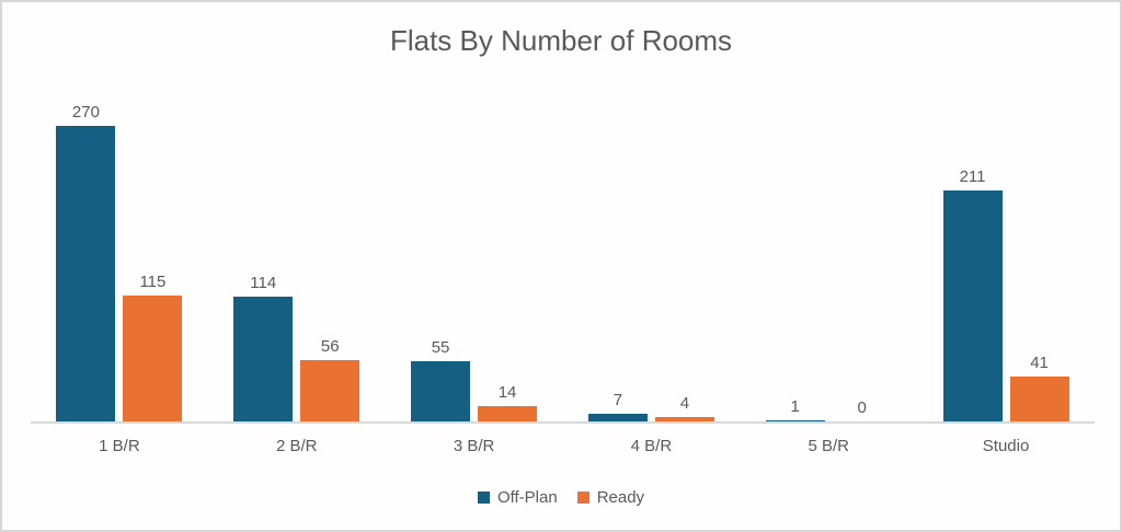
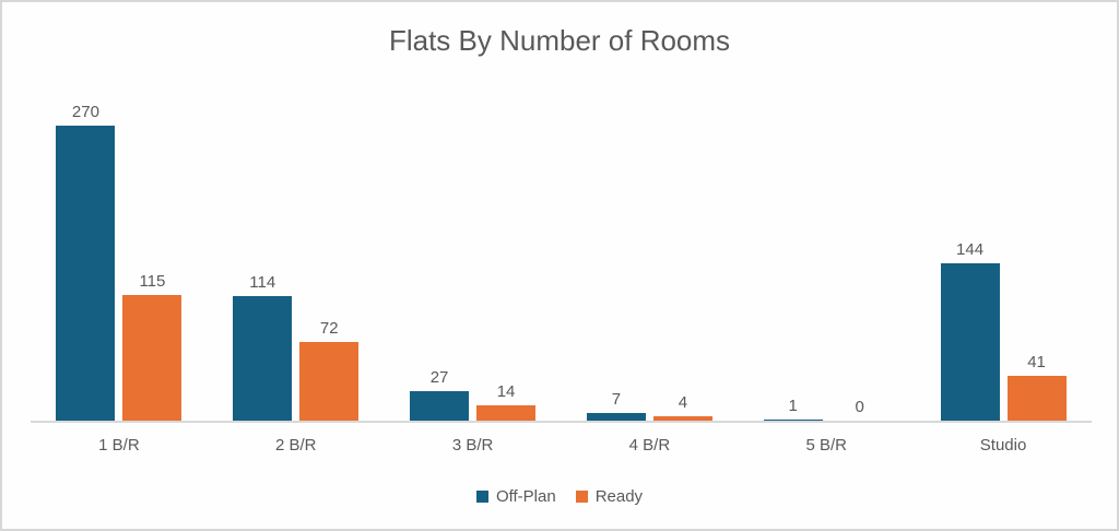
Ready/2 B/R: 56 -> 72
Off-Plan/3 B/R: 55 -> 27
Off-Plan/Studio: 211 -> 144
